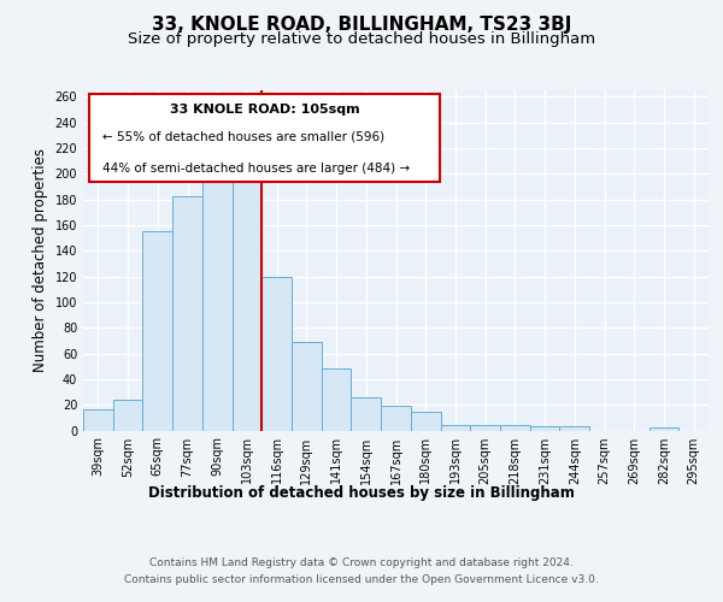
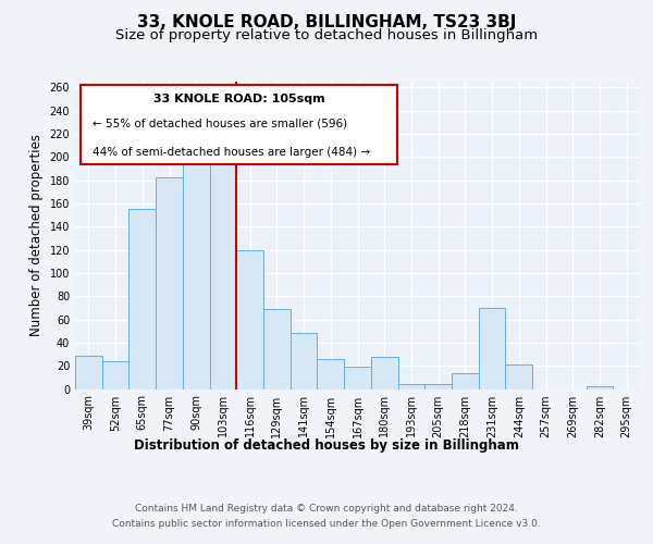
39sqm: 16 -> 29
180sqm: 15 -> 28
218sqm: 4 -> 14
231sqm: 3 -> 70
244sqm: 3 -> 21
